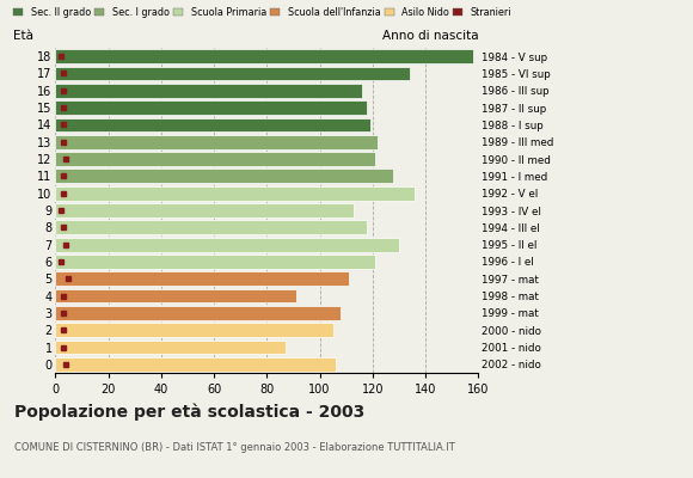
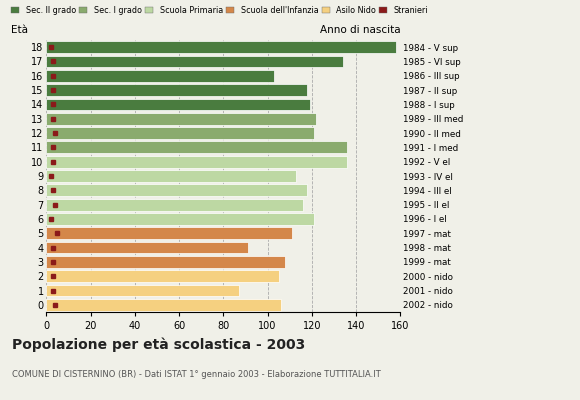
16: 116 -> 103
11: 128 -> 136
7: 130 -> 116
